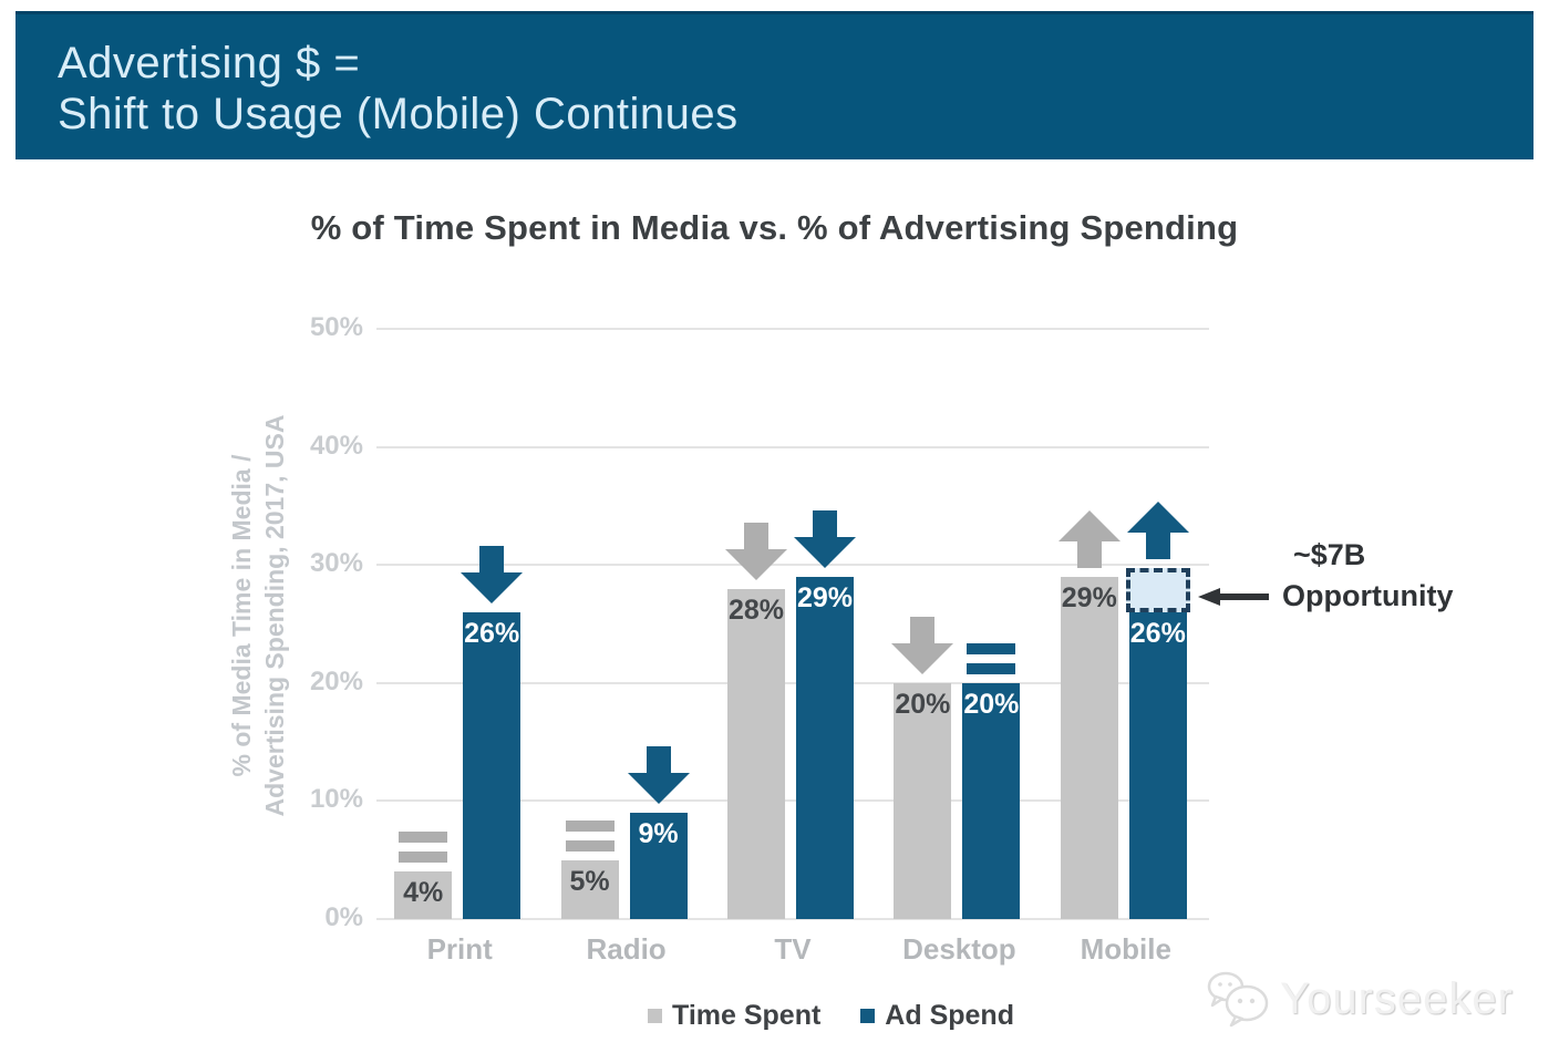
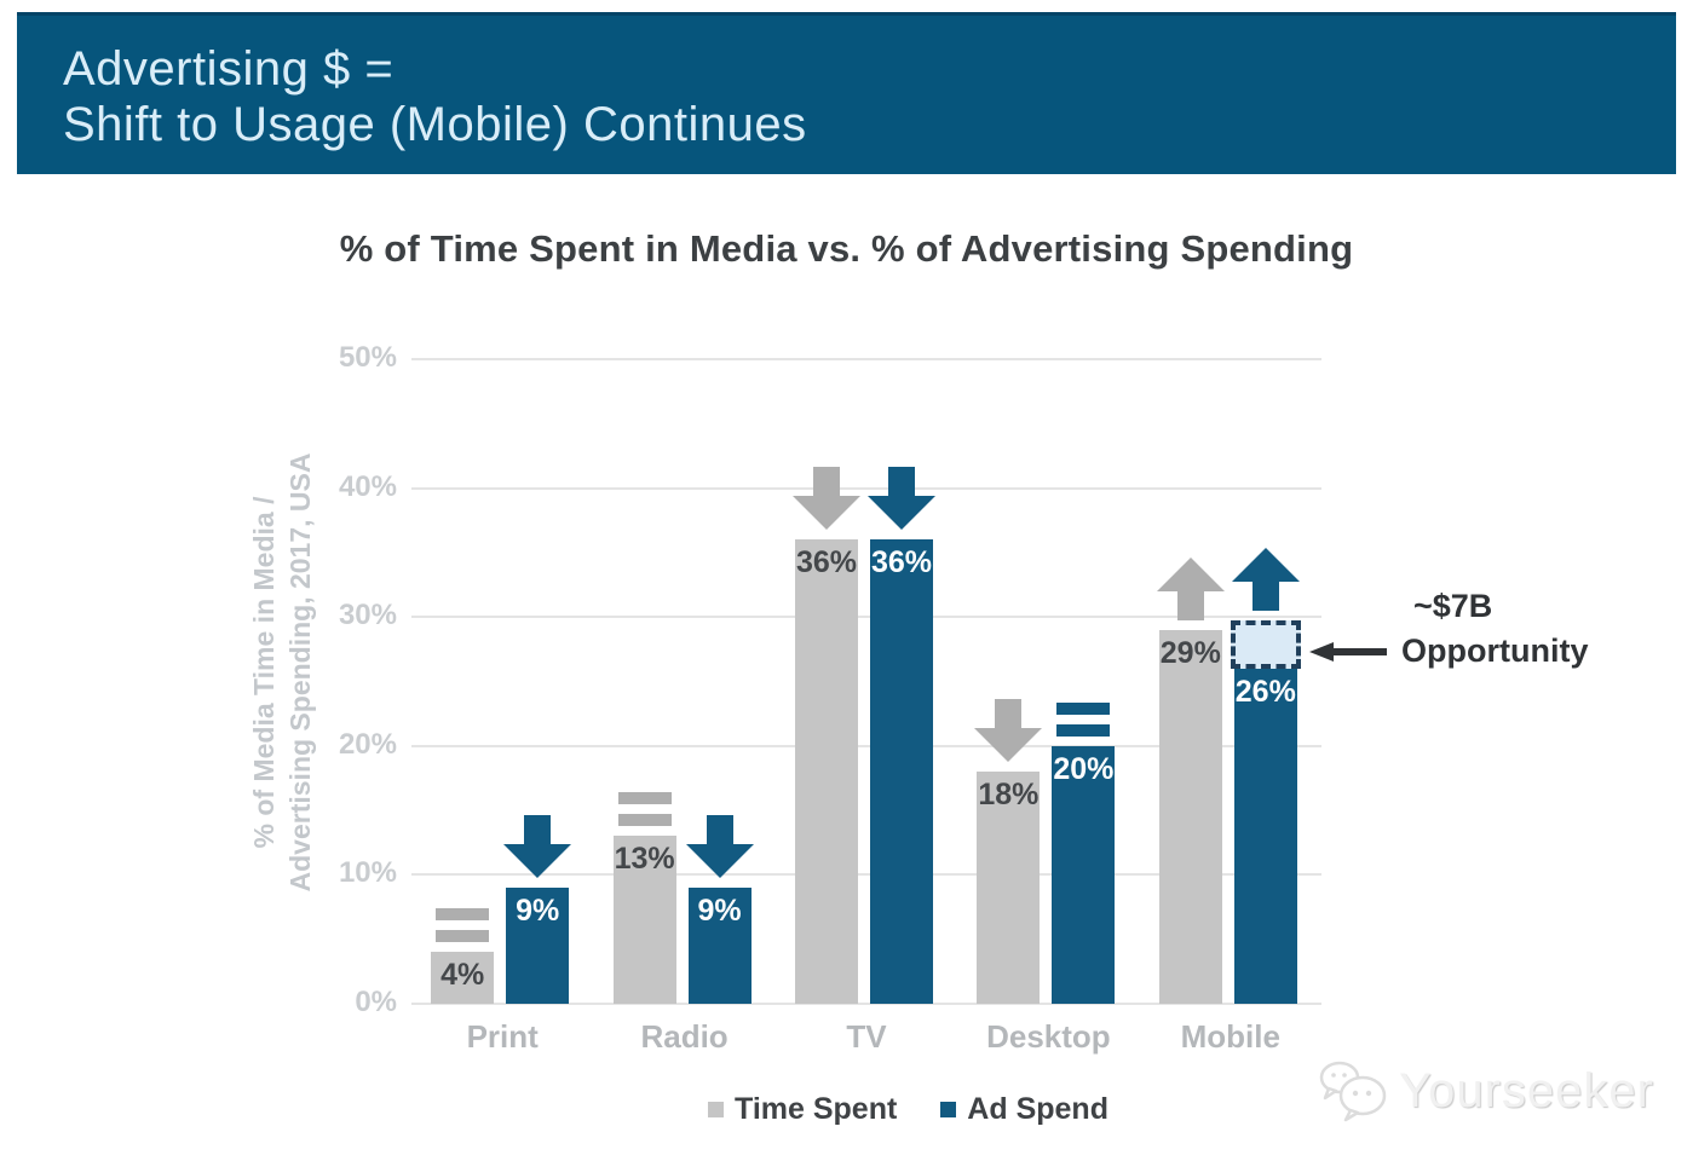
Ad Spend/Print: 26% -> 9%
Time Spent/Radio: 5% -> 13%
Time Spent/TV: 28% -> 36%
Ad Spend/TV: 29% -> 36%
Time Spent/Desktop: 20% -> 18%
